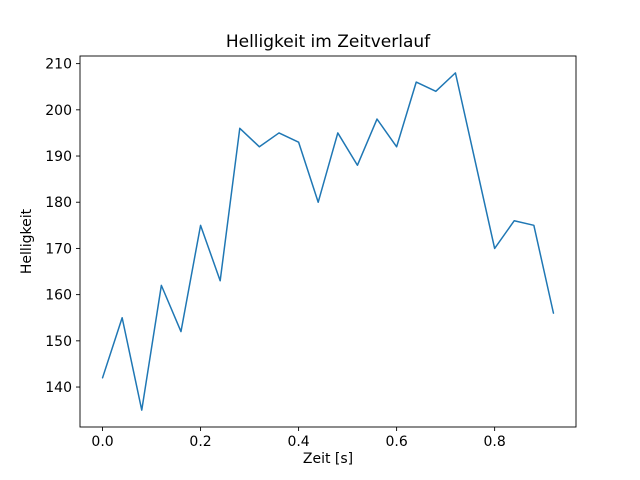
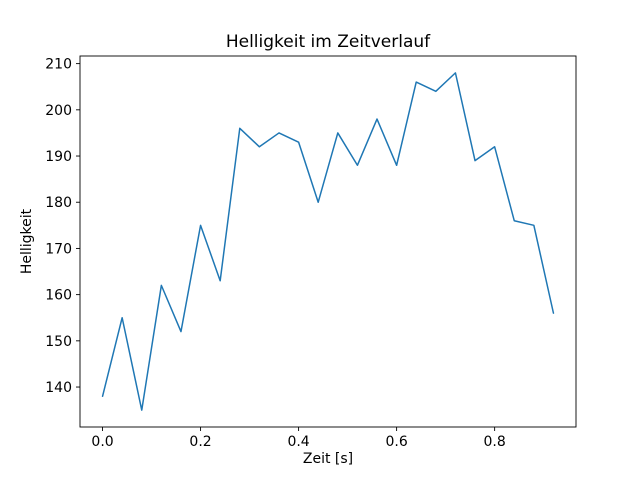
0.0: 142 -> 138
0.6: 192 -> 188
0.8: 170 -> 192
